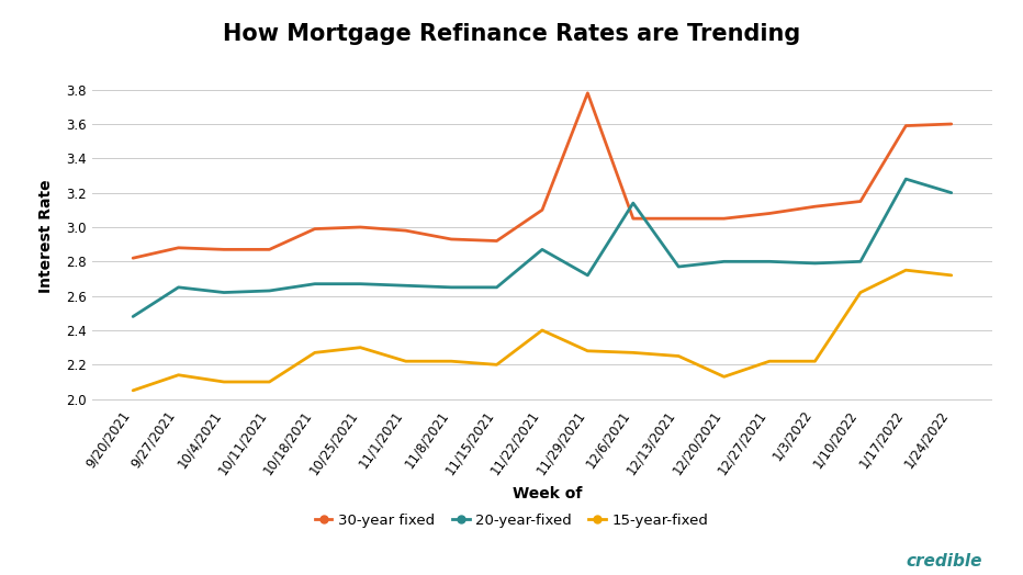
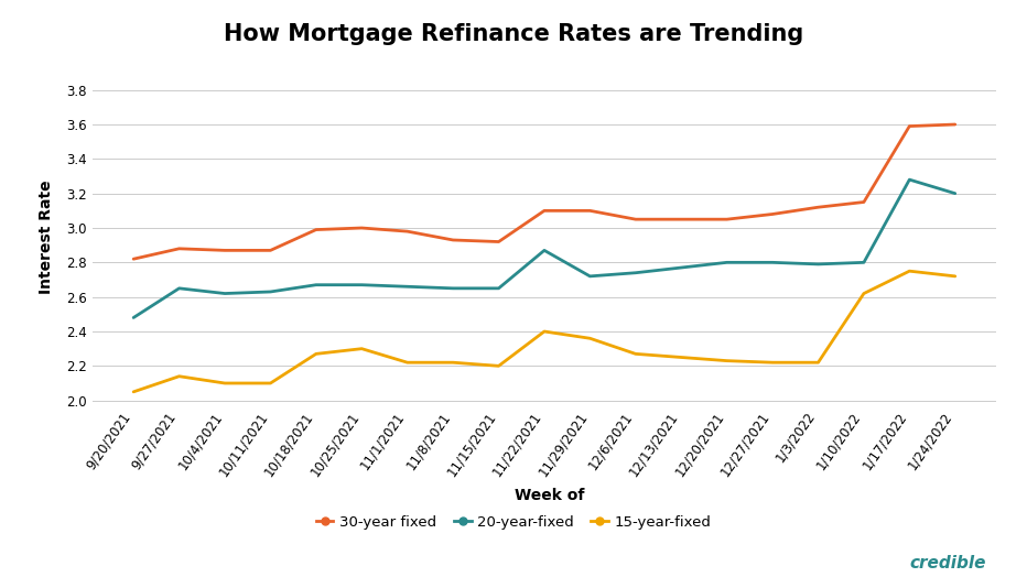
30-year fixed/11/29/2021: 3.78 -> 3.10
15-year-fixed/11/29/2021: 2.28 -> 2.36
20-year-fixed/12/6/2021: 3.14 -> 2.74
15-year-fixed/12/20/2021: 2.13 -> 2.23
